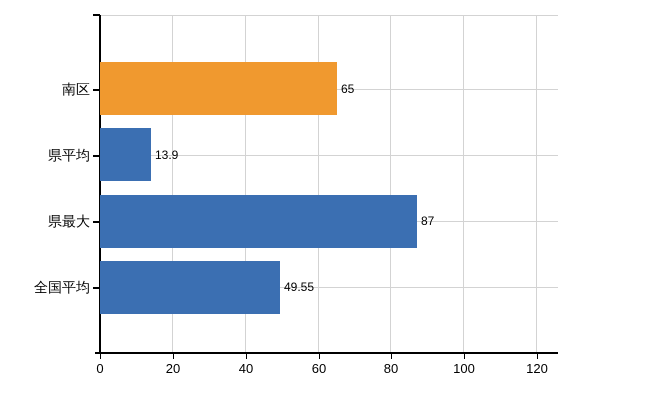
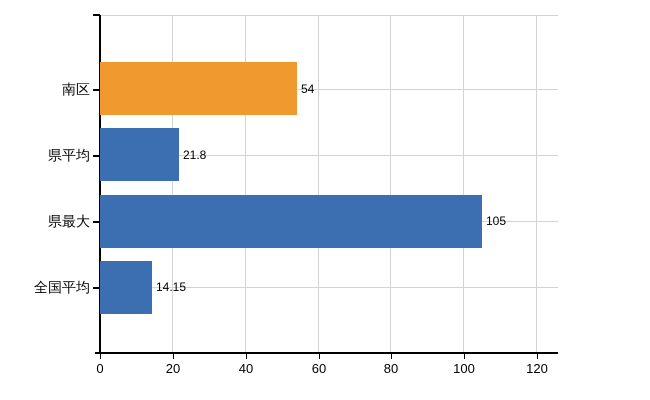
南区: 65 -> 54
県平均: 13.9 -> 21.8
県最大: 87 -> 105
全国平均: 49.55 -> 14.15
